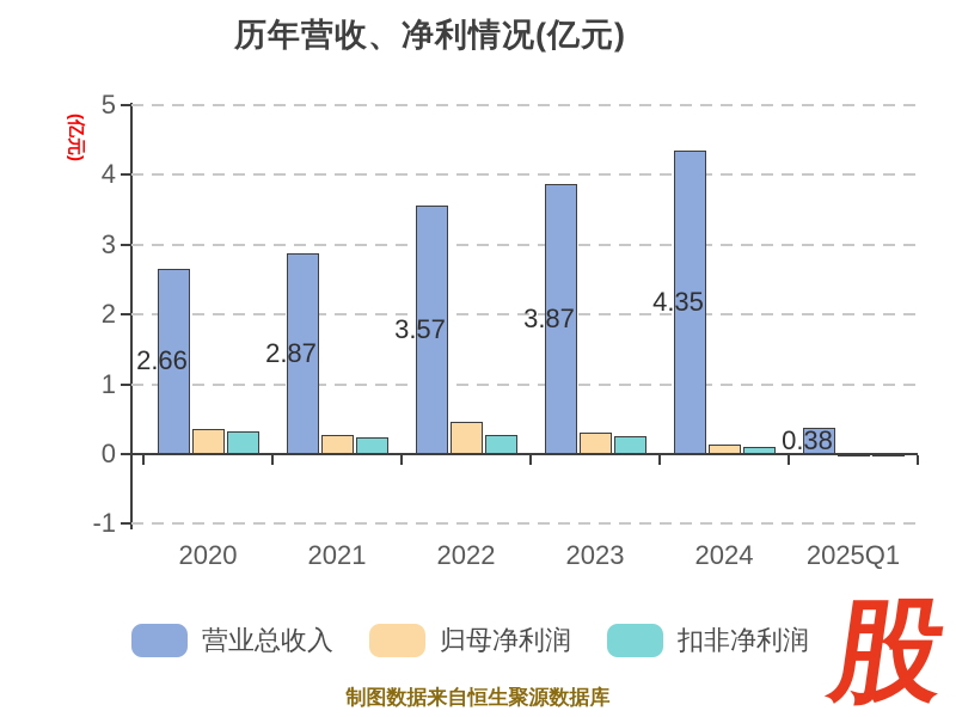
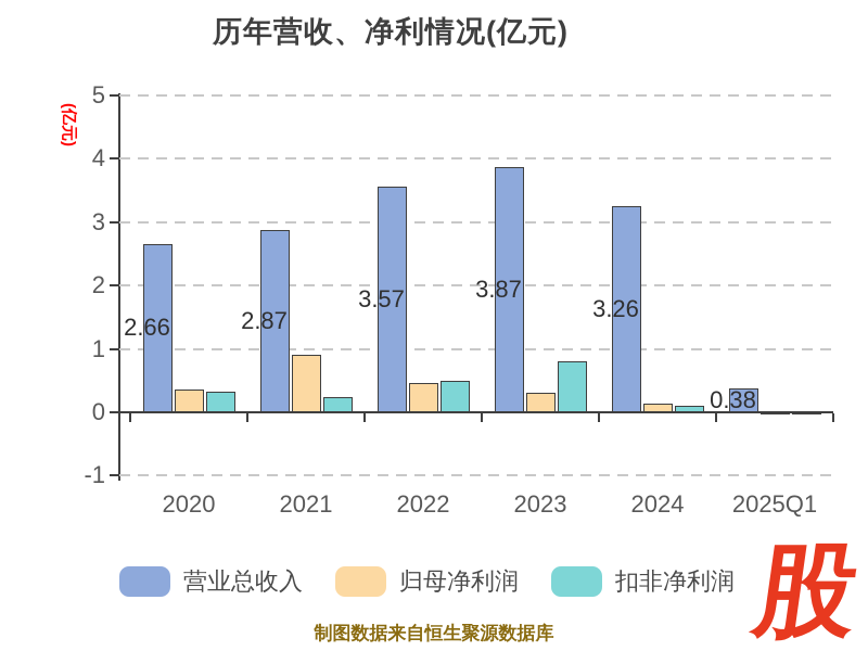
归母净利润/2021: 0.3 -> 0.9
扣非净利润/2022: 0.3 -> 0.5
扣非净利润/2023: 0.3 -> 0.8
营业总收入/2024: 4.35 -> 3.26
